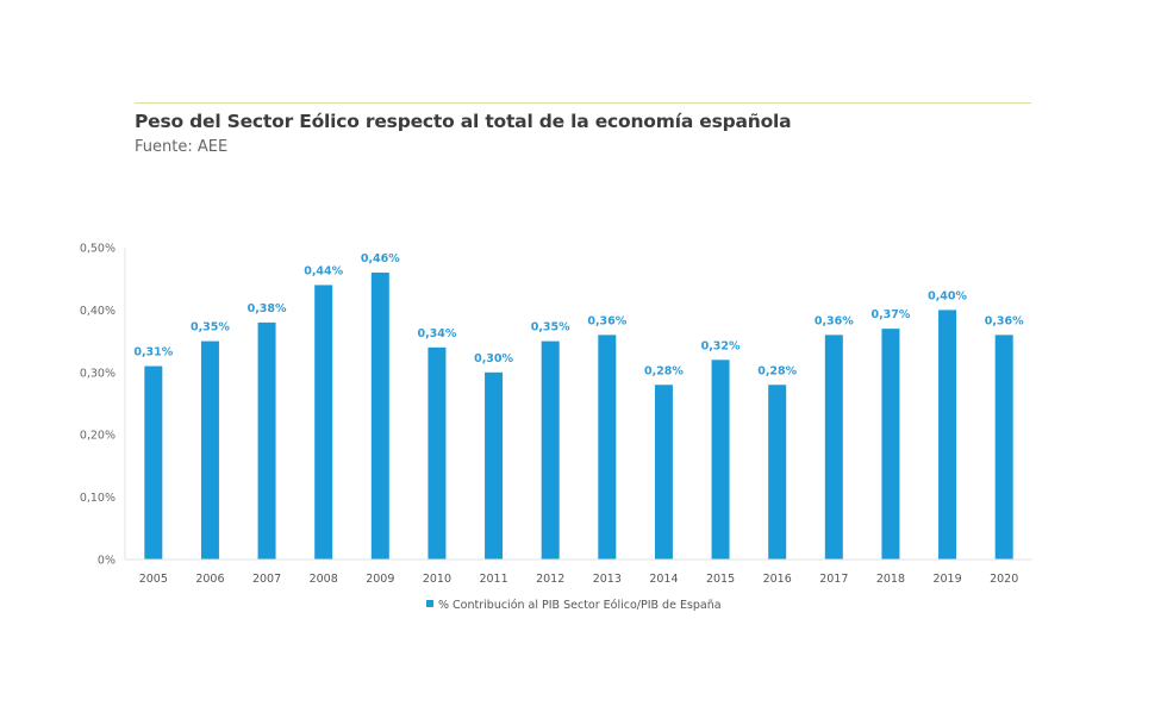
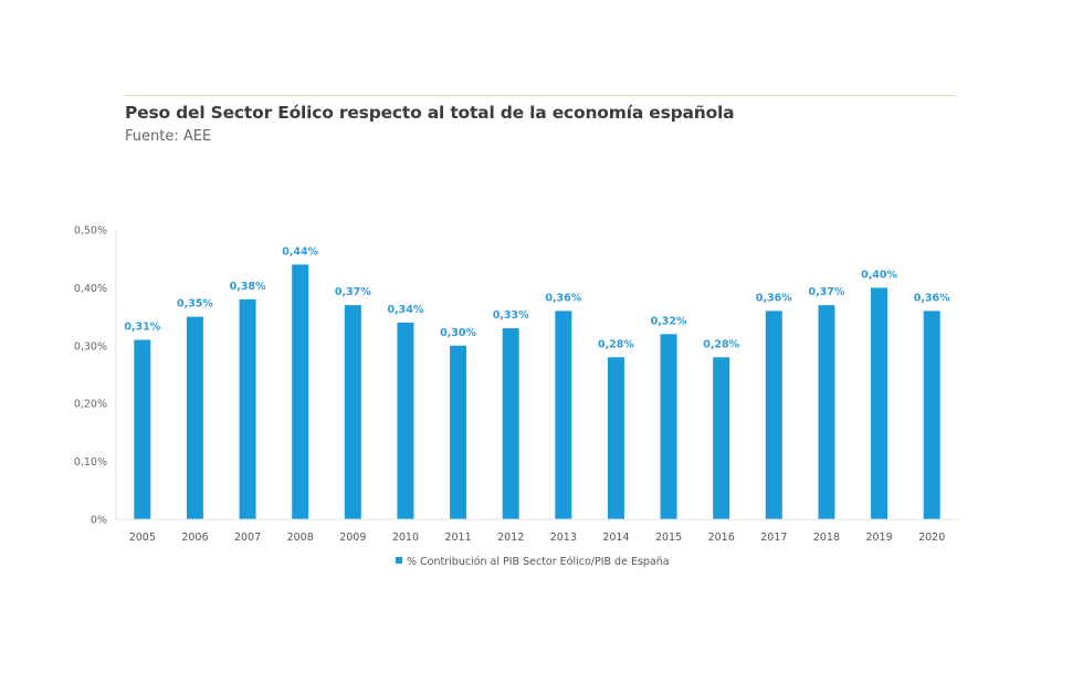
2009: 0,46% -> 0,37%
2012: 0,35% -> 0,33%
